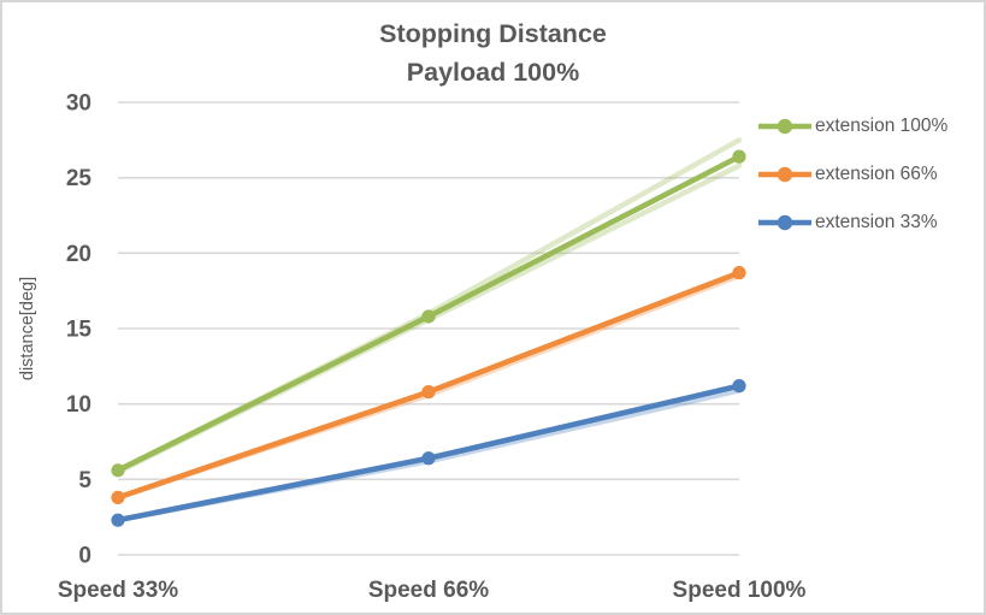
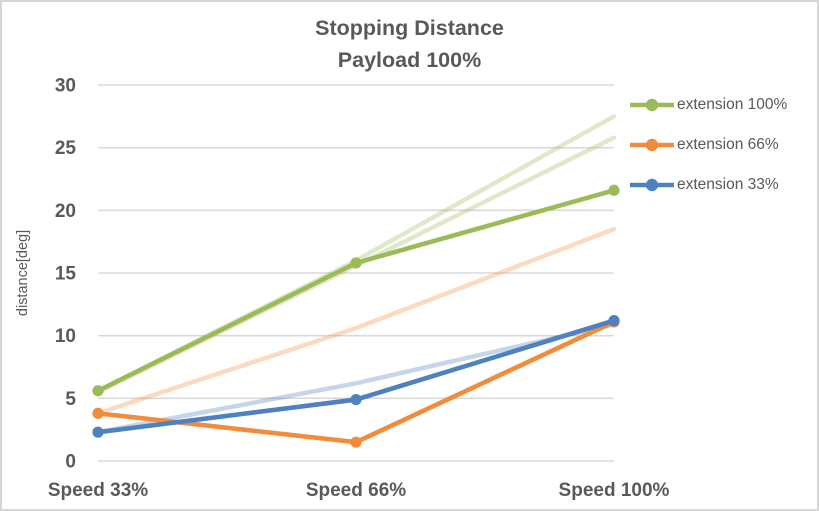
extension 66%/Speed 66%: 10.8 -> 1.5
extension 33%/Speed 66%: 6.4 -> 4.9
extension 100%/Speed 100%: 26.4 -> 21.6
extension 66%/Speed 100%: 18.7 -> 11.1
